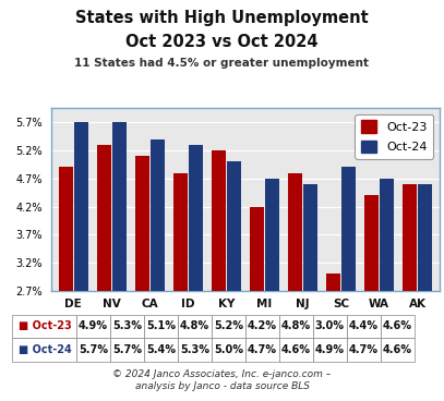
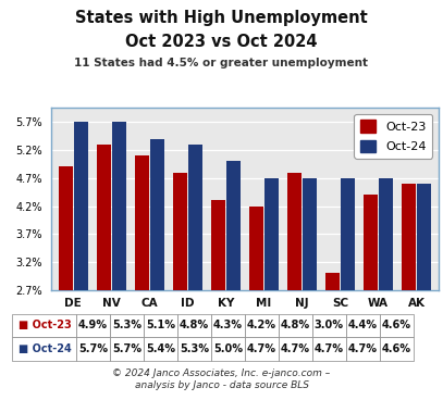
Oct-23/KY: 5.2% -> 4.3%
Oct-24/NJ: 4.6% -> 4.7%
Oct-24/SC: 4.9% -> 4.7%
